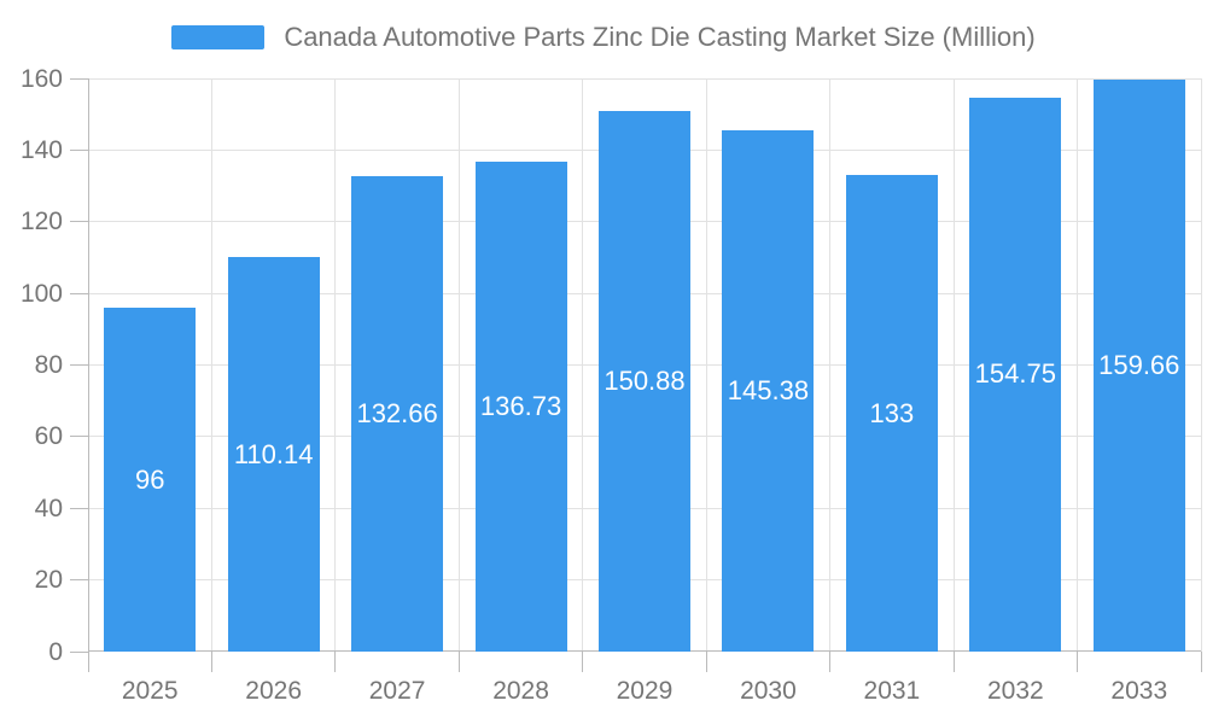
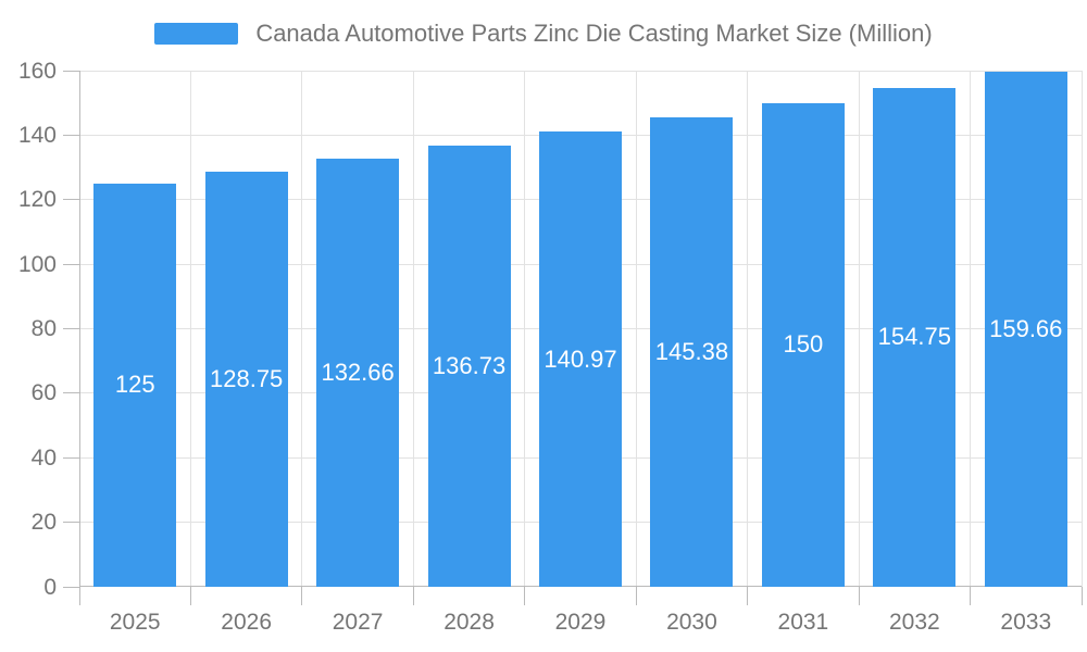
2025: 96 -> 125
2026: 110.14 -> 128.75
2029: 150.88 -> 140.97
2031: 133 -> 150
